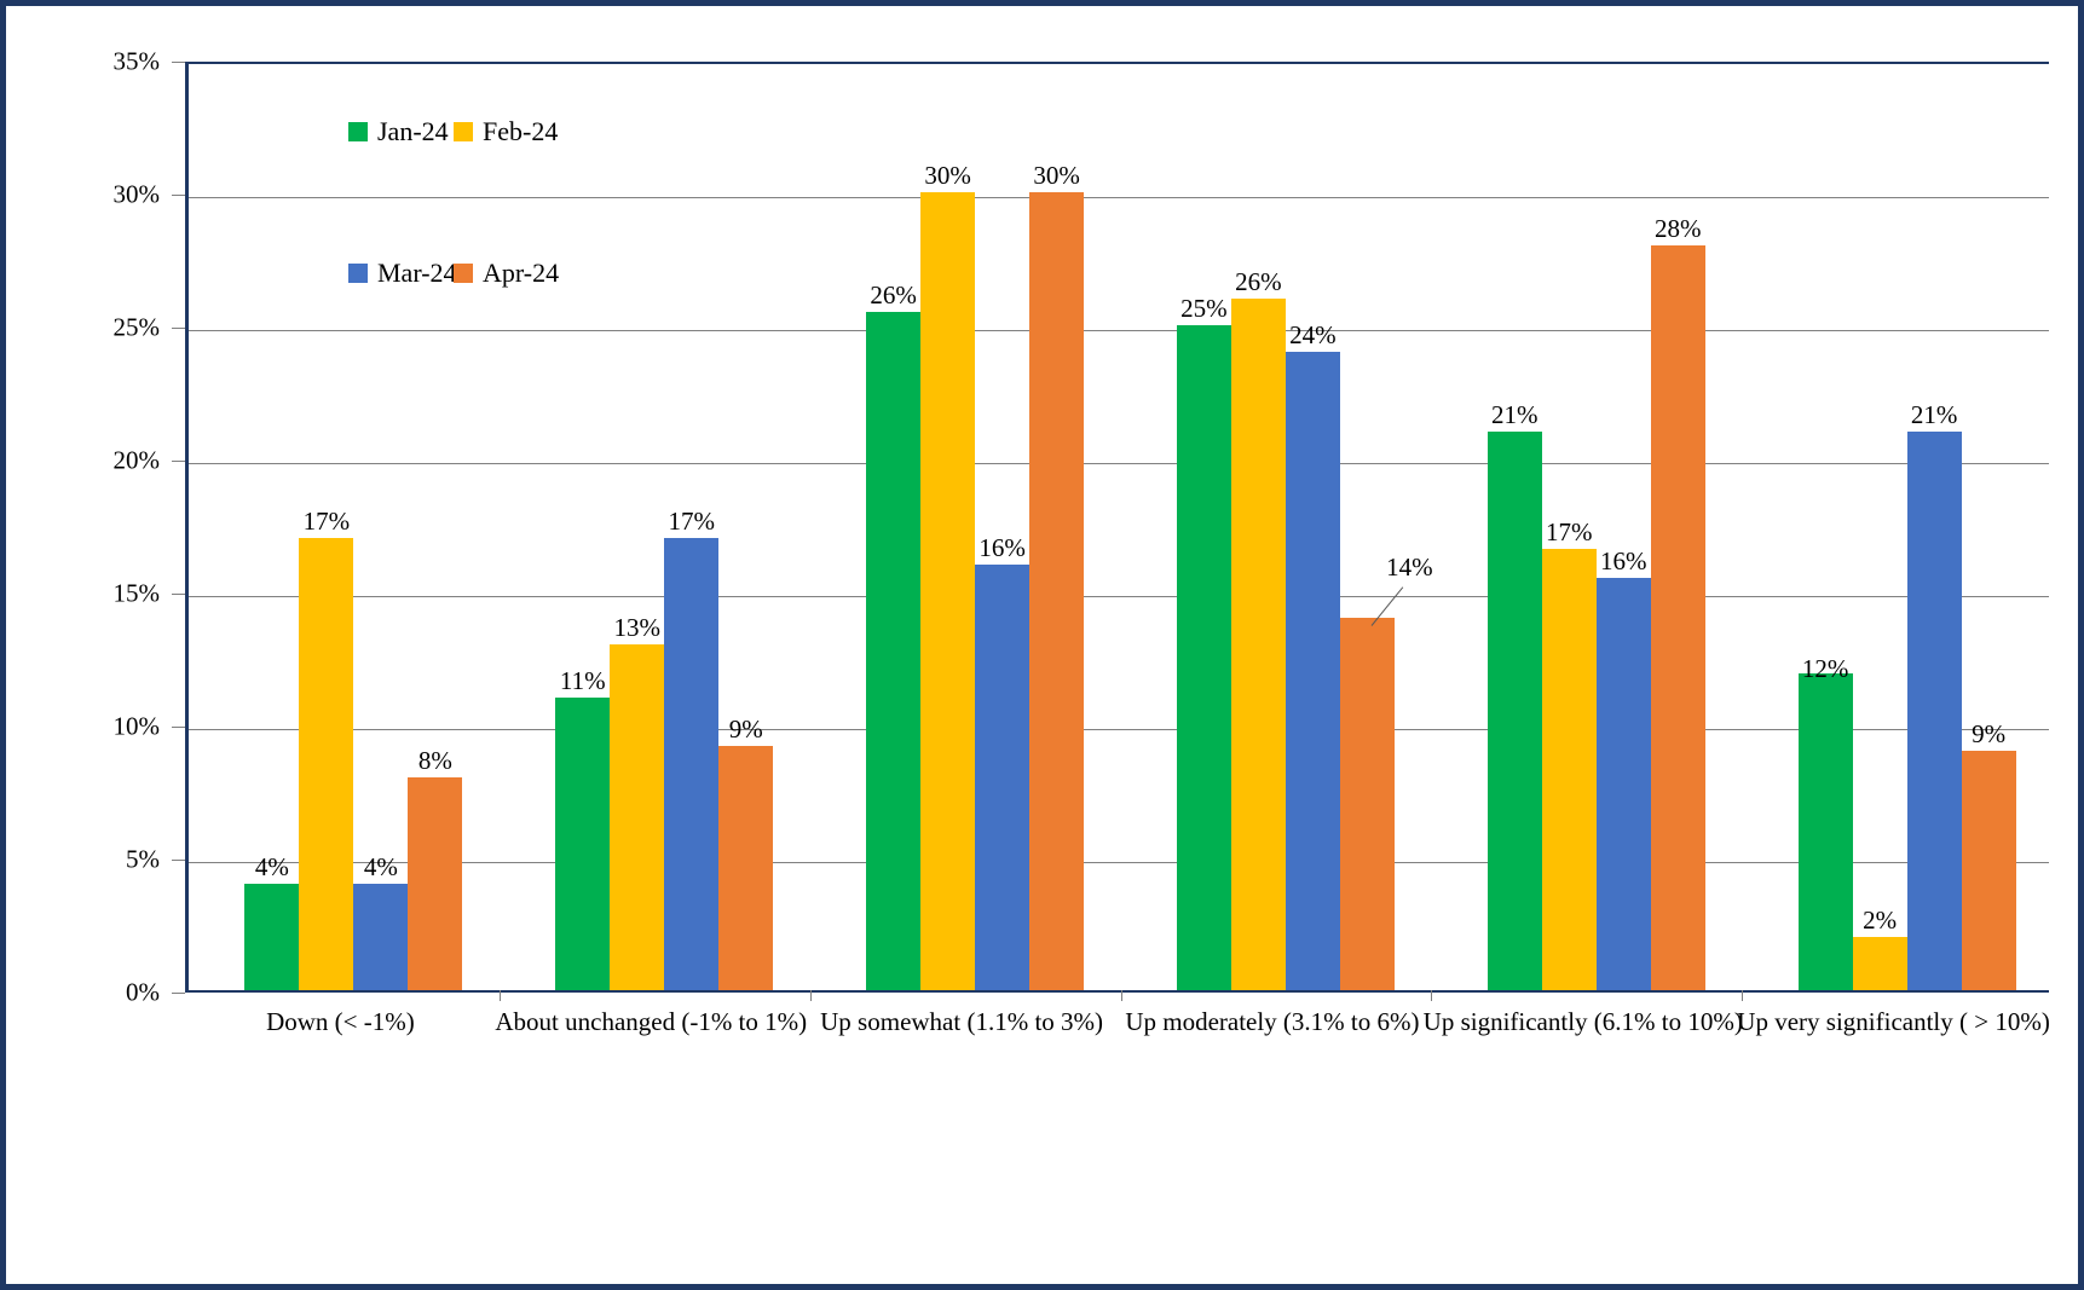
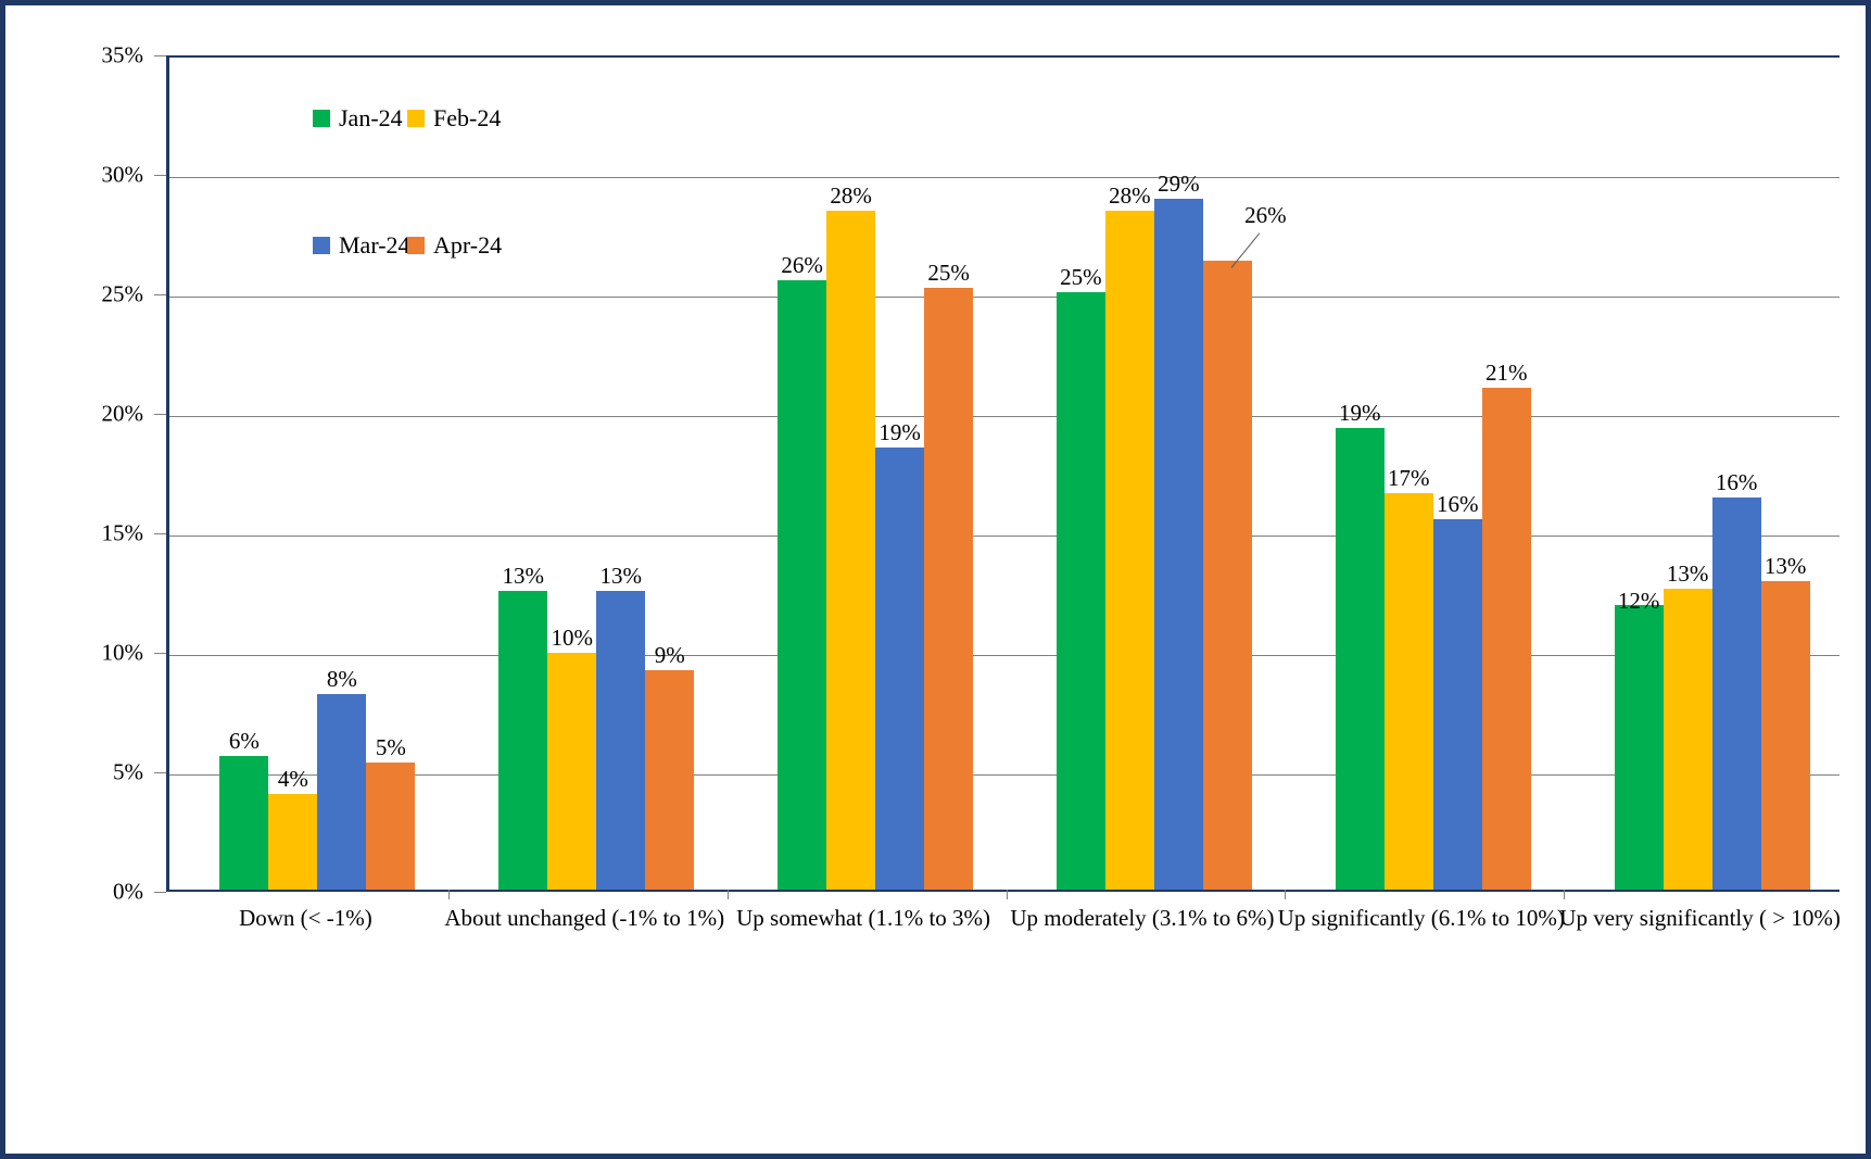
Jan-24/Down (< -1%): 4% -> 6%
Feb-24/Down (< -1%): 17% -> 4%
Mar-24/Down (< -1%): 4% -> 8%
Apr-24/Down (< -1%): 8% -> 5%
Jan-24/About unchanged (-1% to 1%): 11% -> 13%
Feb-24/About unchanged (-1% to 1%): 13% -> 10%
Mar-24/About unchanged (-1% to 1%): 17% -> 13%
Feb-24/Up somewhat (1.1% to 3%): 30% -> 28%
Mar-24/Up somewhat (1.1% to 3%): 16% -> 19%
Apr-24/Up somewhat (1.1% to 3%): 30% -> 25%
Feb-24/Up moderately (3.1% to 6%): 26% -> 28%
Mar-24/Up moderately (3.1% to 6%): 24% -> 29%
Apr-24/Up moderately (3.1% to 6%): 14% -> 26%
Jan-24/Up significantly (6.1% to 10%): 21% -> 19%
Apr-24/Up significantly (6.1% to 10%): 28% -> 21%
Feb-24/Up very significantly ( > 10%): 2% -> 13%
Mar-24/Up very significantly ( > 10%): 21% -> 16%
Apr-24/Up very significantly ( > 10%): 9% -> 13%
